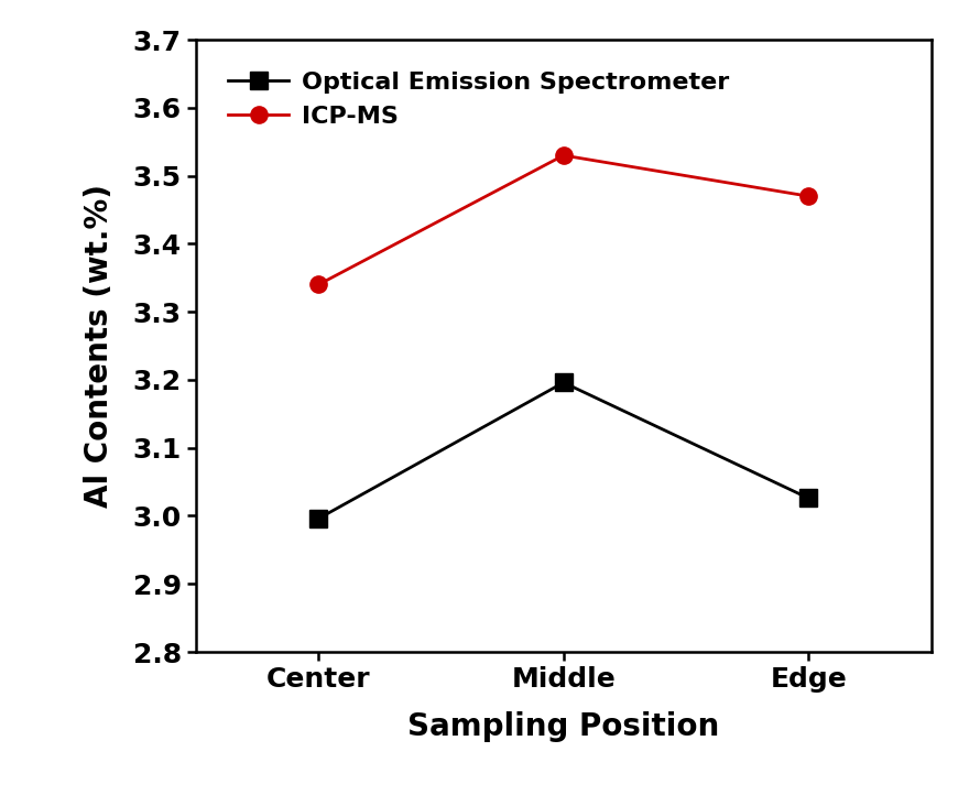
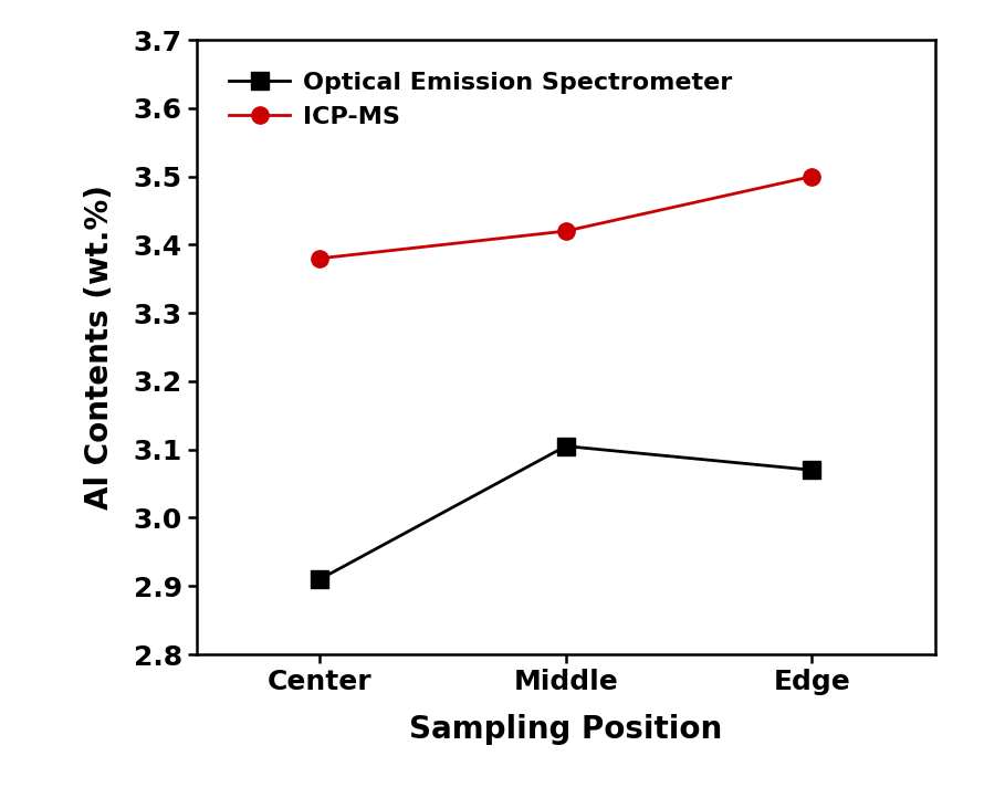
Optical Emission Spectrometer/Center: 2.996 -> 2.910
ICP-MS/Center: 3.34 -> 3.38
Optical Emission Spectrometer/Middle: 3.196 -> 3.105
ICP-MS/Middle: 3.53 -> 3.42
Optical Emission Spectrometer/Edge: 3.026 -> 3.070
ICP-MS/Edge: 3.47 -> 3.50
